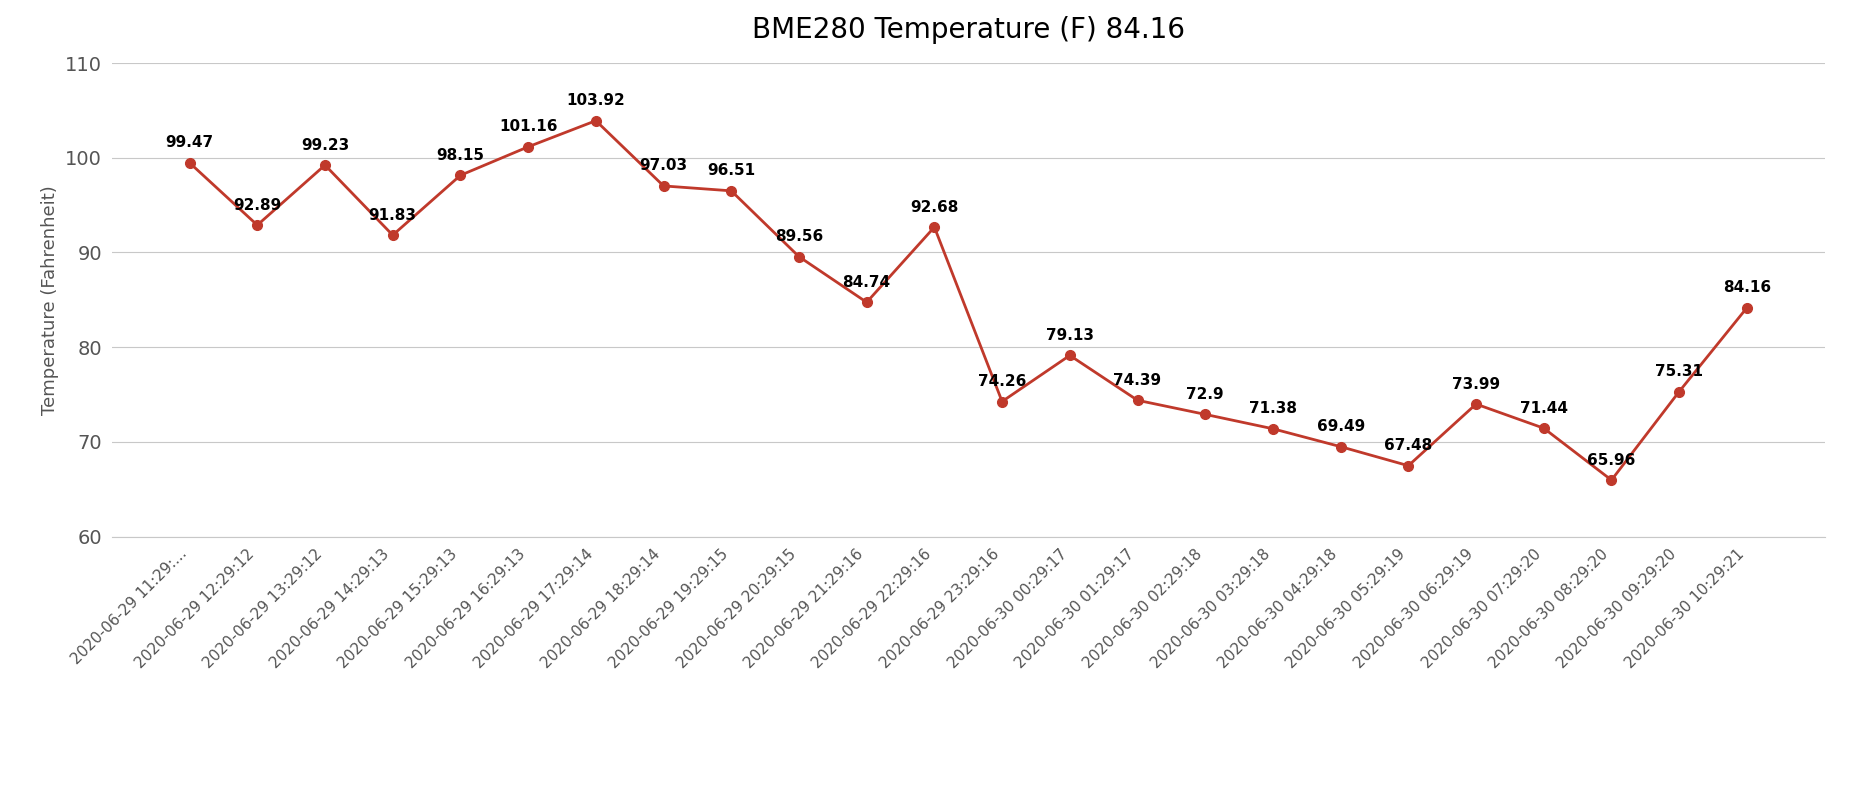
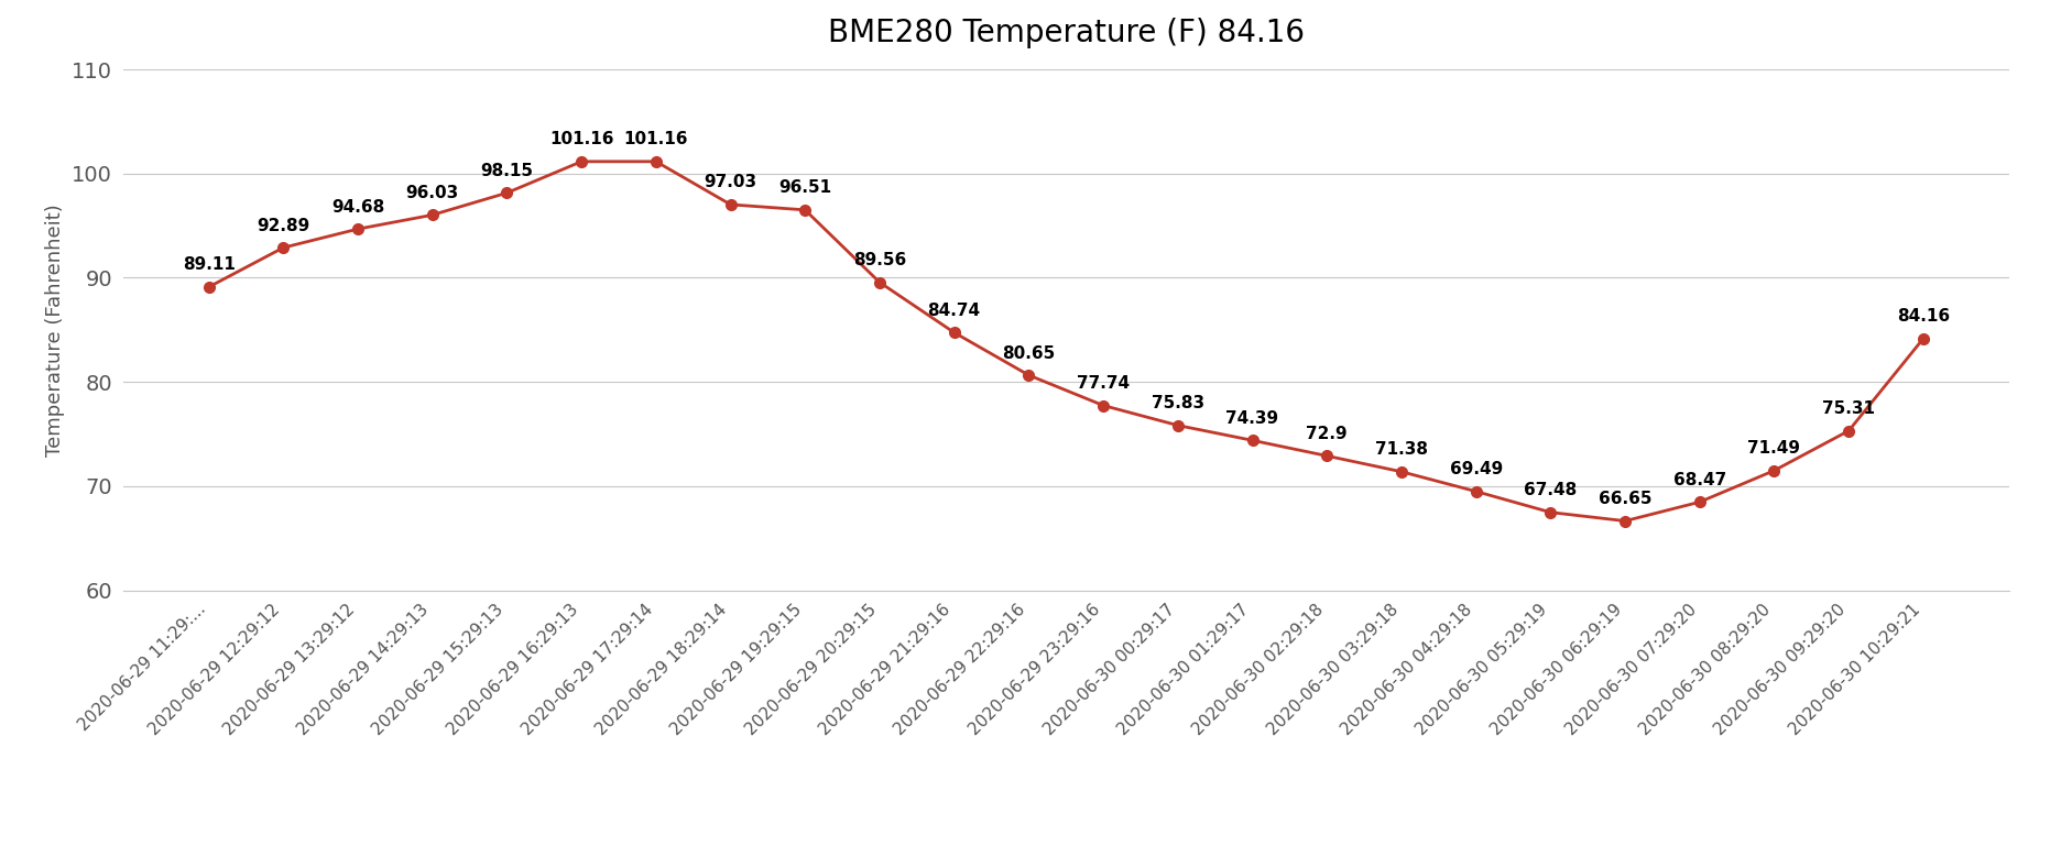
2020-06-29 11:29:...: 99.47 -> 89.11
2020-06-29 13:29:12: 99.23 -> 94.68
2020-06-29 14:29:13: 91.83 -> 96.03
2020-06-29 17:29:14: 103.92 -> 101.16
2020-06-29 22:29:16: 92.68 -> 80.65
2020-06-29 23:29:16: 74.26 -> 77.74
2020-06-30 00:29:17: 79.13 -> 75.83
2020-06-30 06:29:19: 73.99 -> 66.65
2020-06-30 07:29:20: 71.44 -> 68.47
2020-06-30 08:29:20: 65.96 -> 71.49
